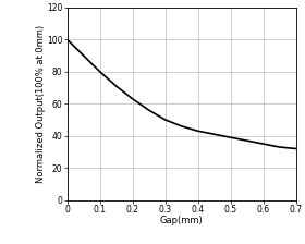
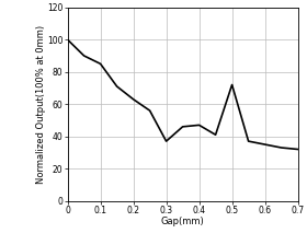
0.1: 80 -> 85
0.3: 50 -> 37
0.4: 43 -> 47
0.5: 39 -> 72
